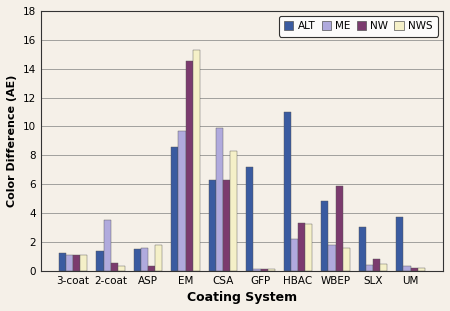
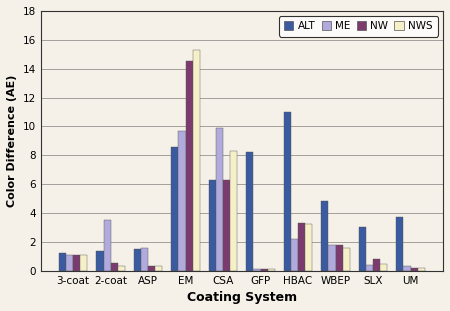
NWS/ASP: 1.8 -> 0.3
ALT/GFP: 7.2 -> 8.2
NW/WBEP: 5.9 -> 1.8
